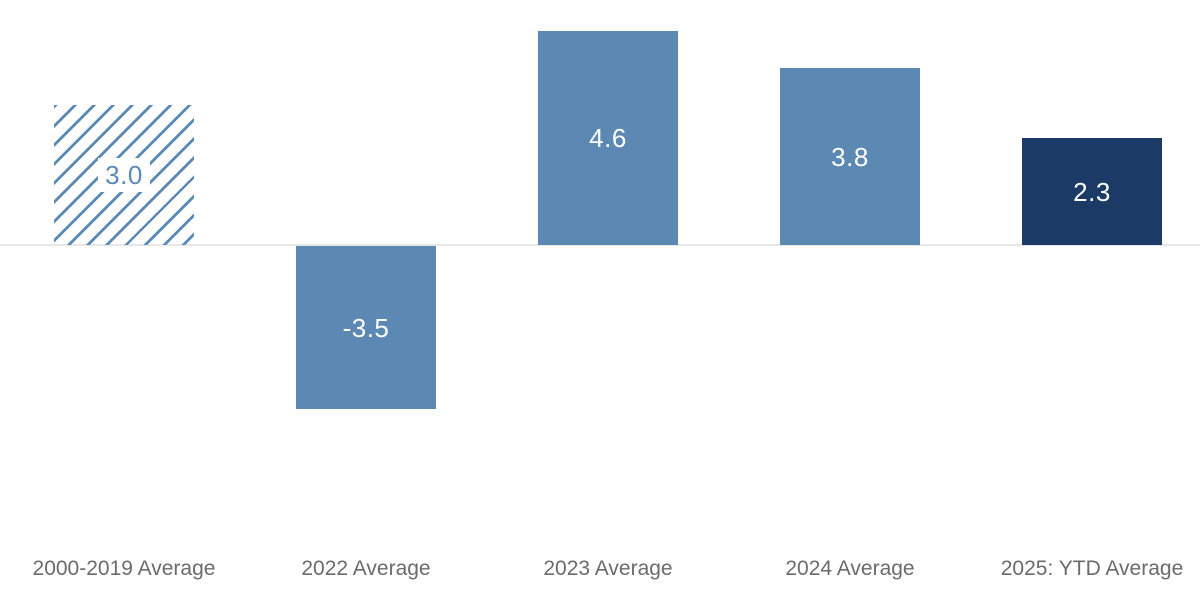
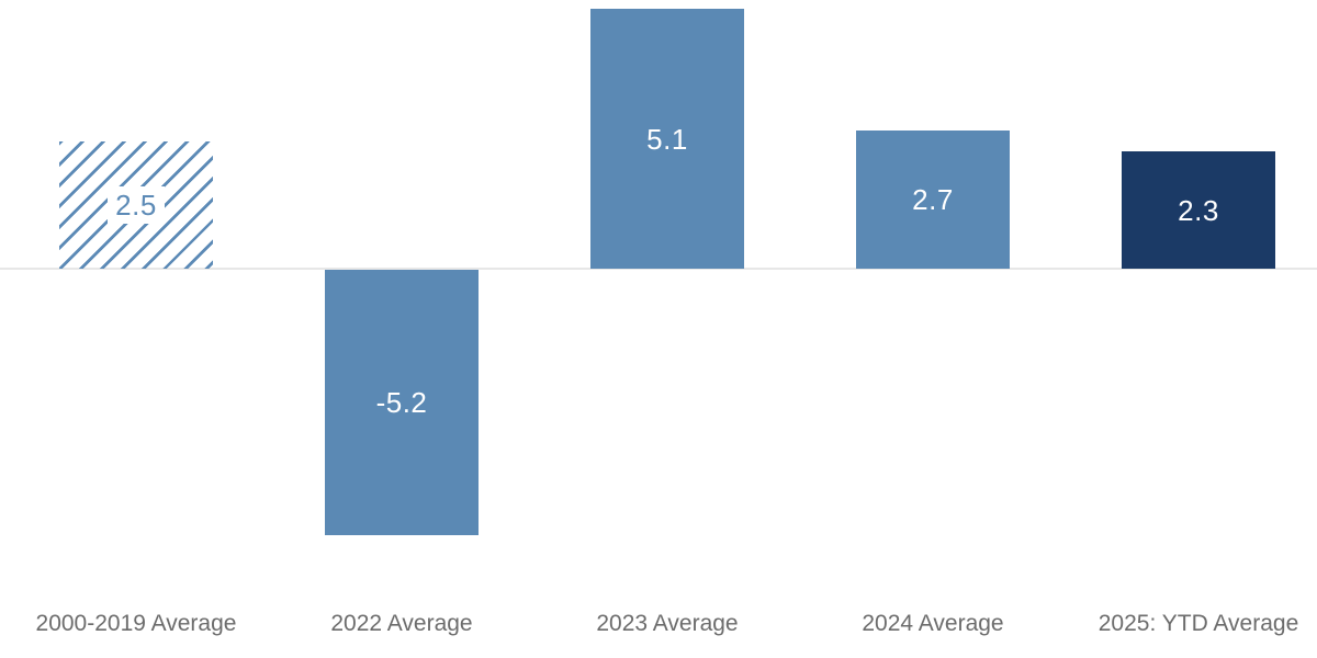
2000-2019 Average: 3.0 -> 2.5
2022 Average: -3.5 -> -5.2
2023 Average: 4.6 -> 5.1
2024 Average: 3.8 -> 2.7
